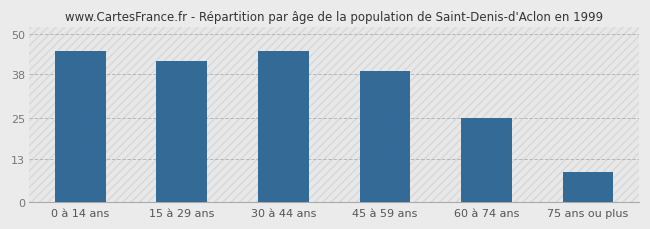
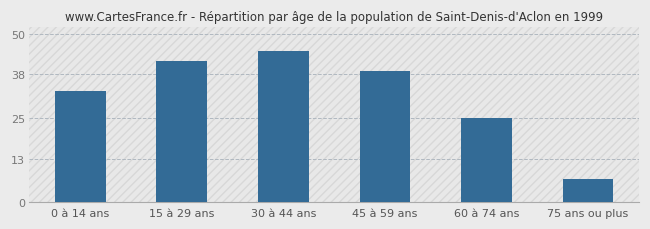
0 à 14 ans: 45 -> 33
75 ans ou plus: 9 -> 7
